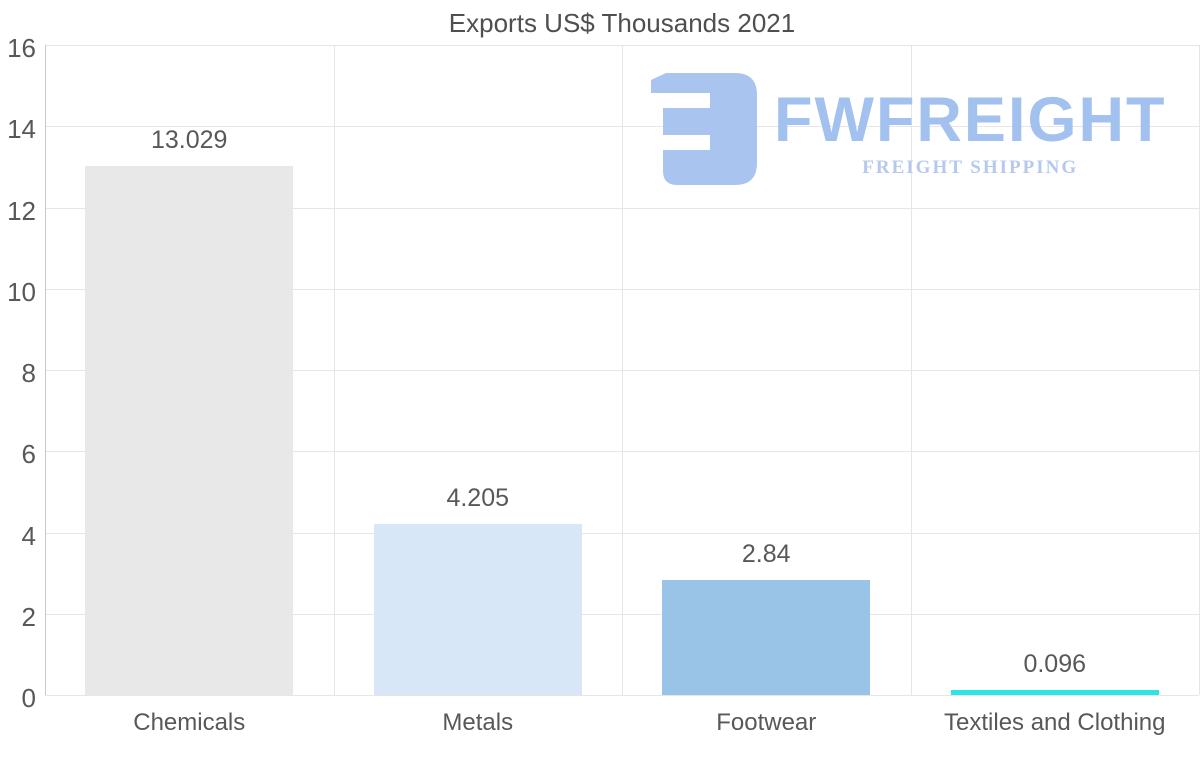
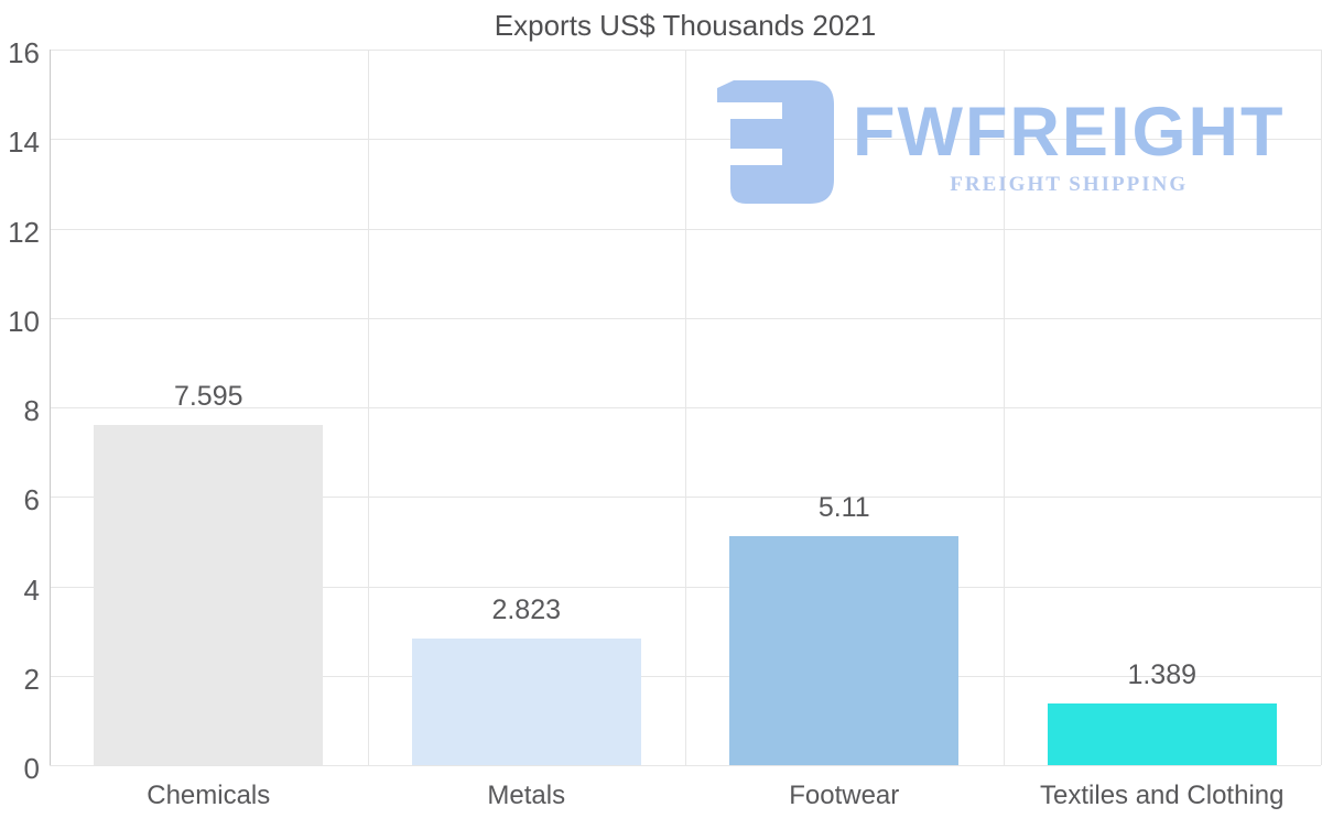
Chemicals: 13.029 -> 7.595
Metals: 4.205 -> 2.823
Footwear: 2.84 -> 5.11
Textiles and Clothing: 0.096 -> 1.389
